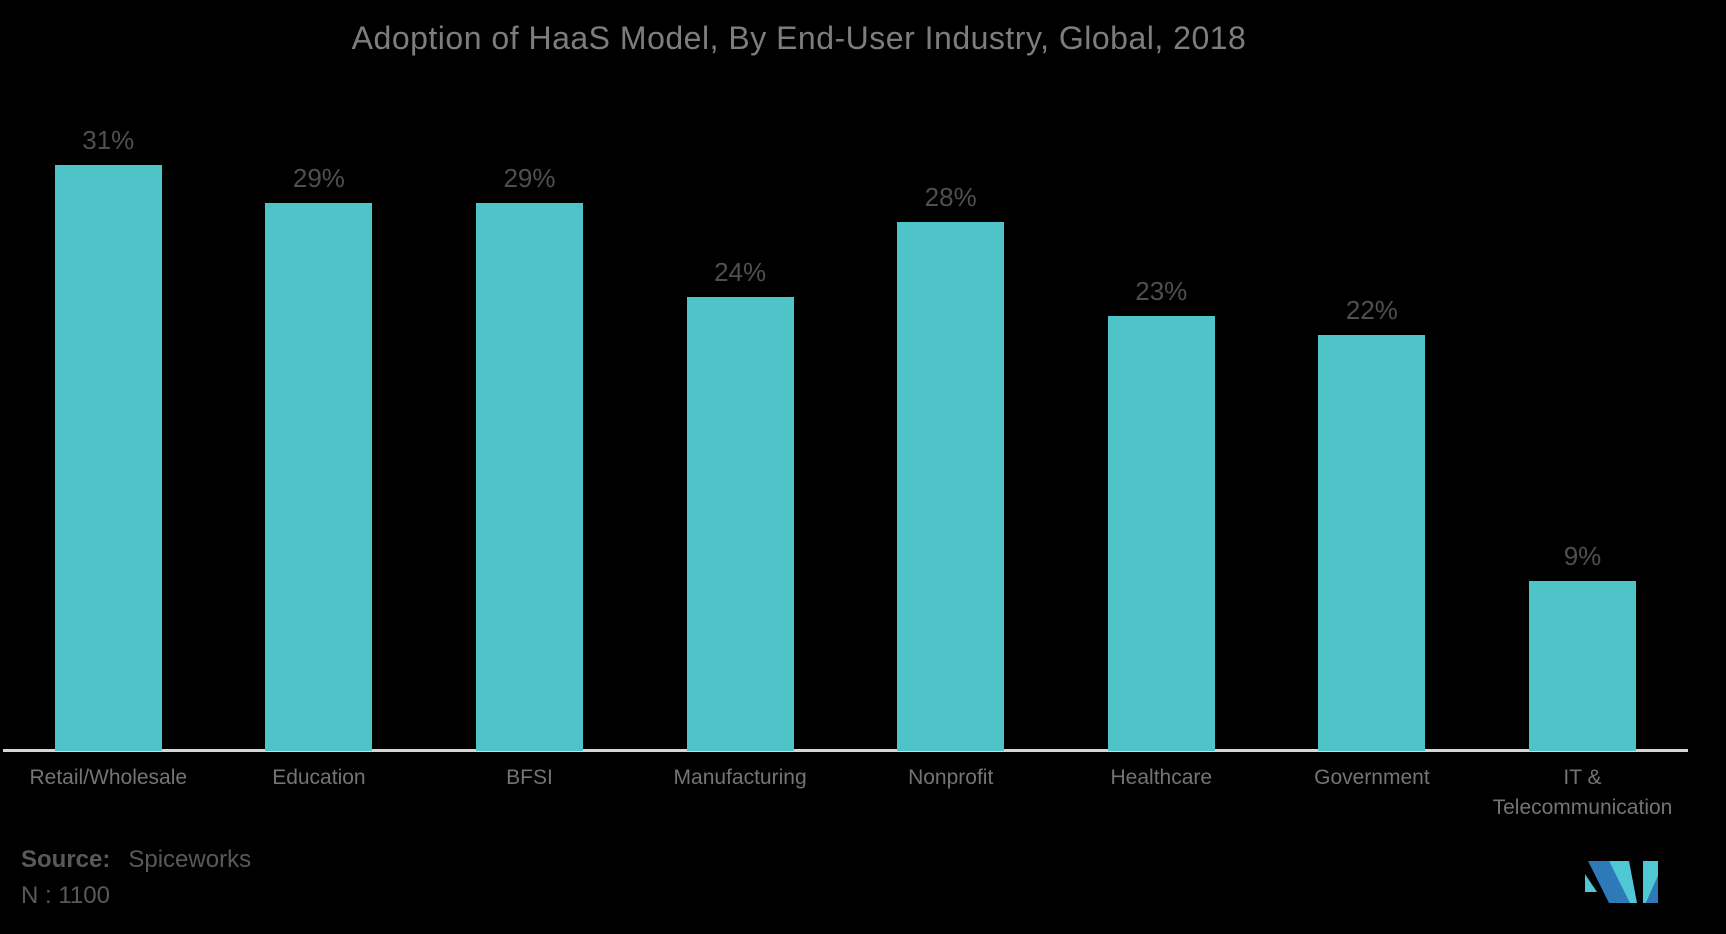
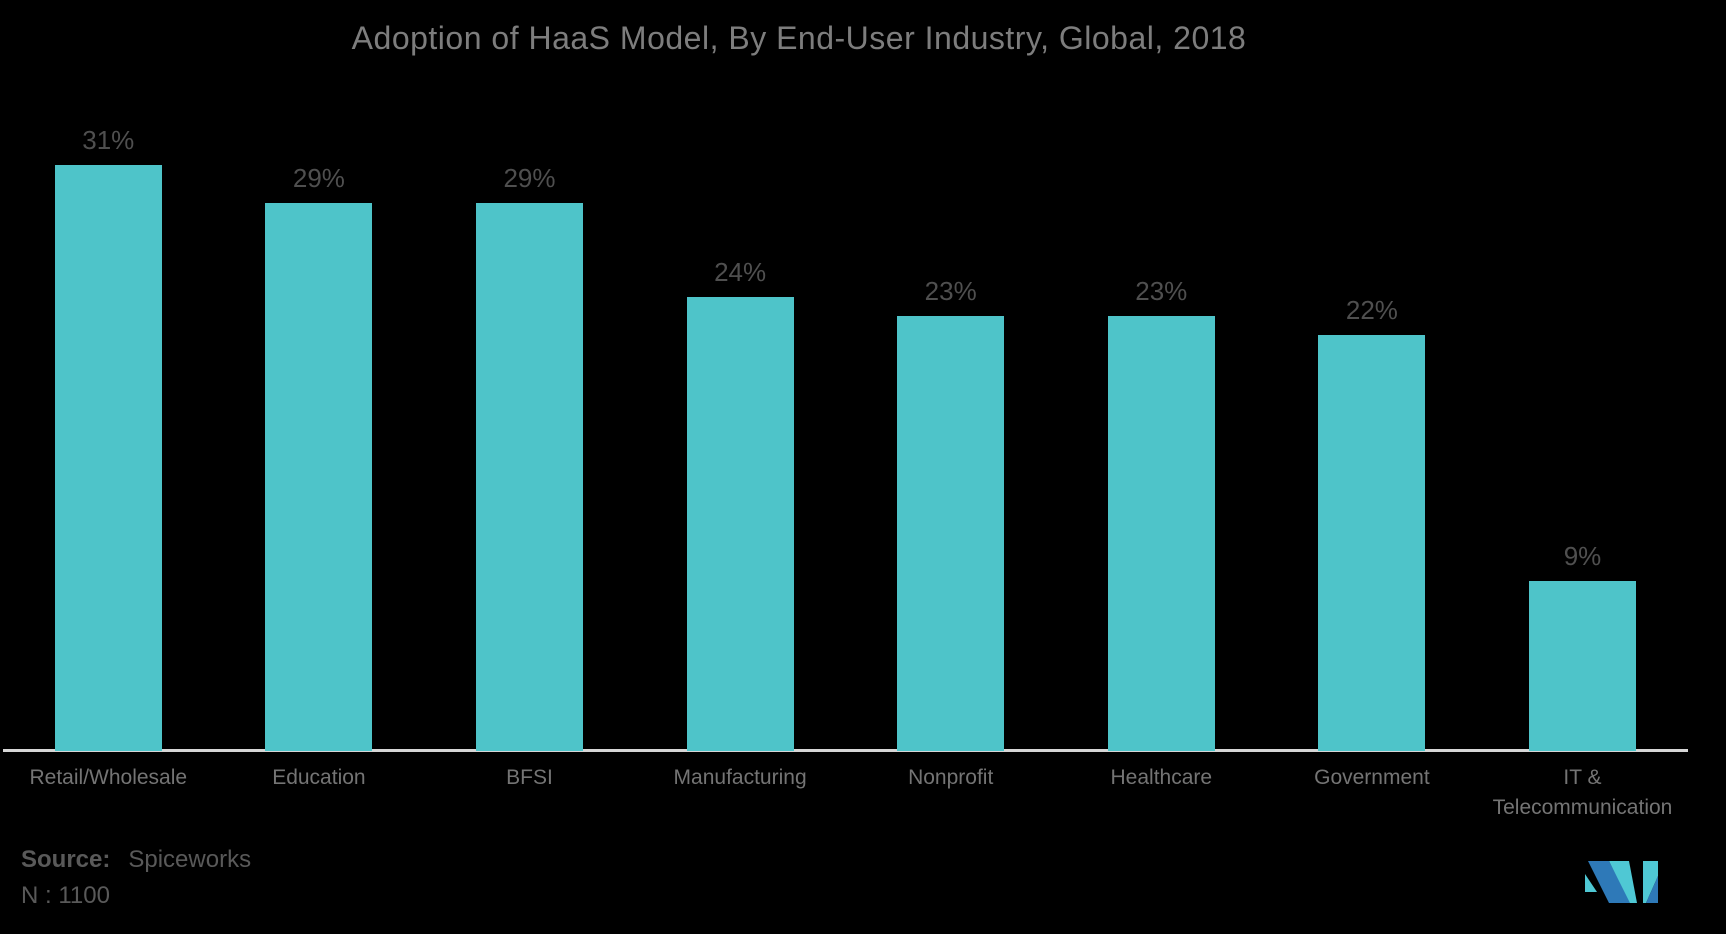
Nonprofit: 28% -> 23%
